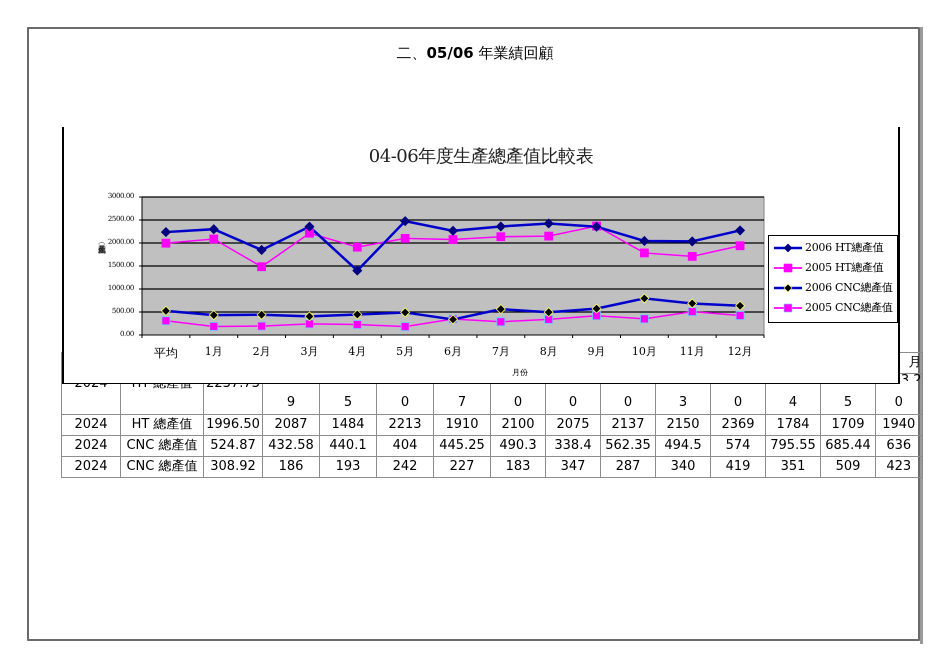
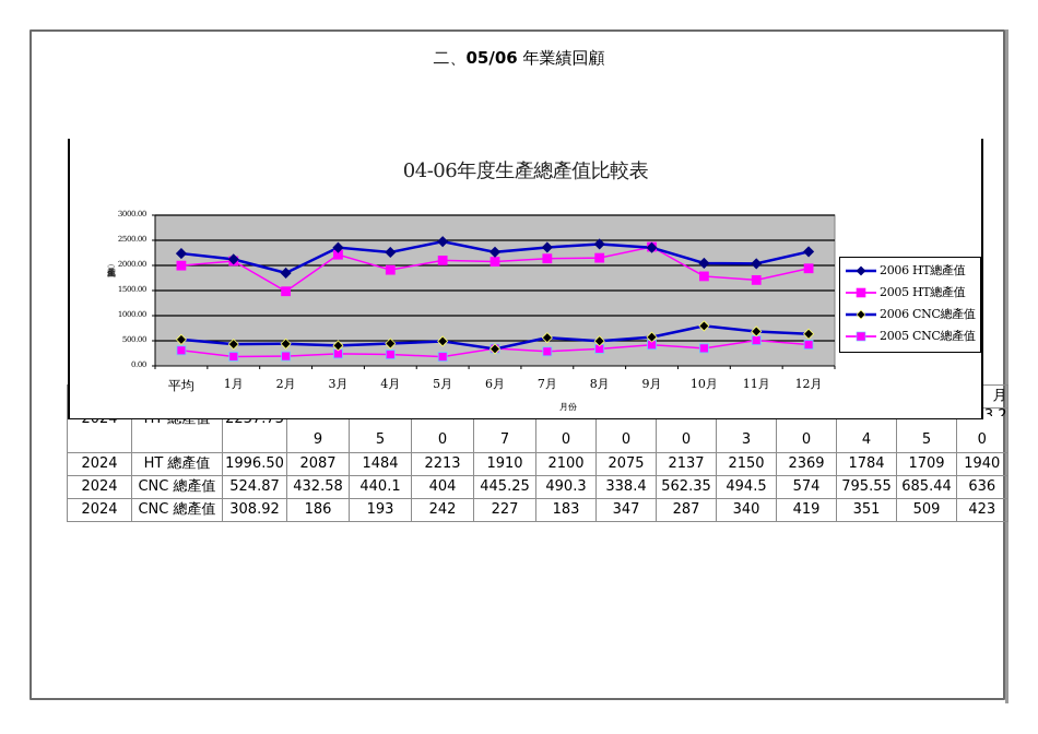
2006 HT總產值/1月: 2300 -> 2100
2006 HT總產值/4月: 1400 -> 2300
